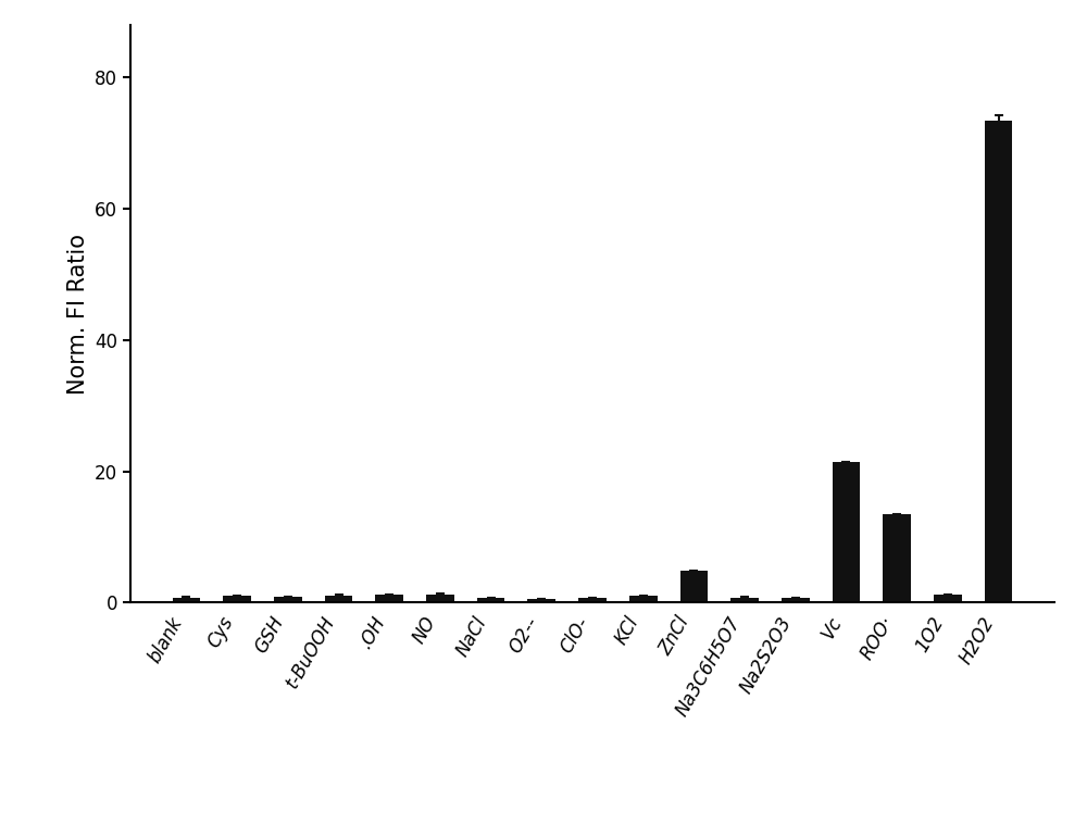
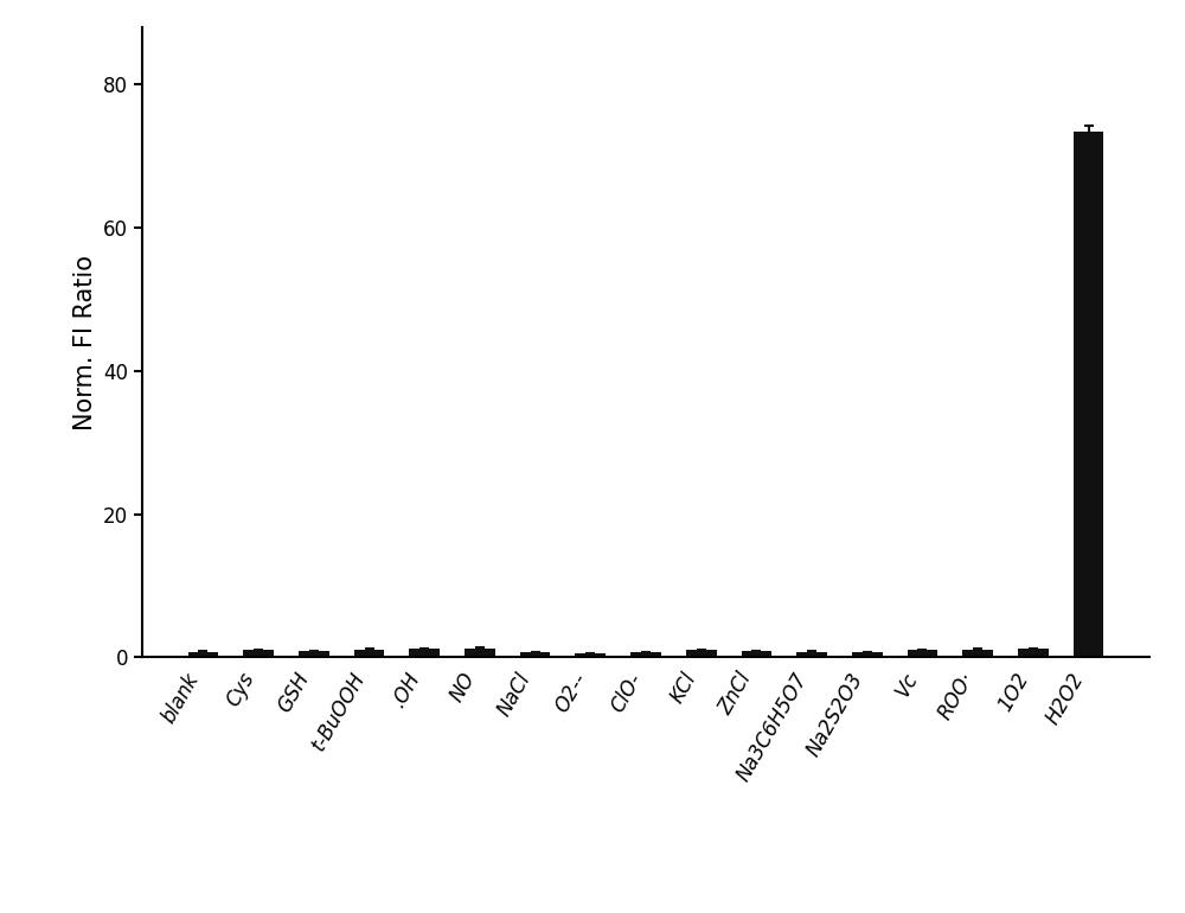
ZnCl: 4.8 -> 0.9
Vc: 21.4 -> 1.0
ROO·: 13.4 -> 1.1
